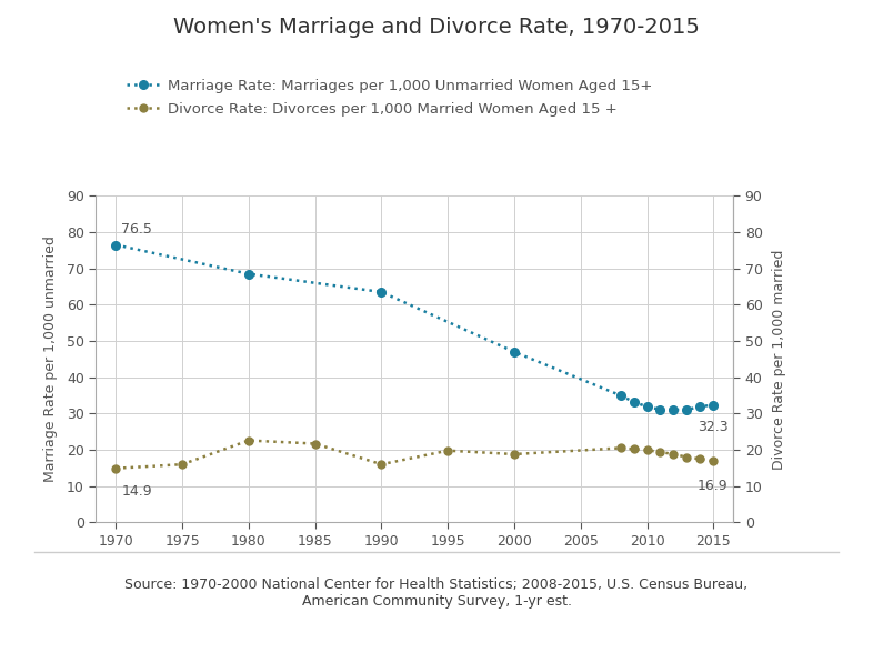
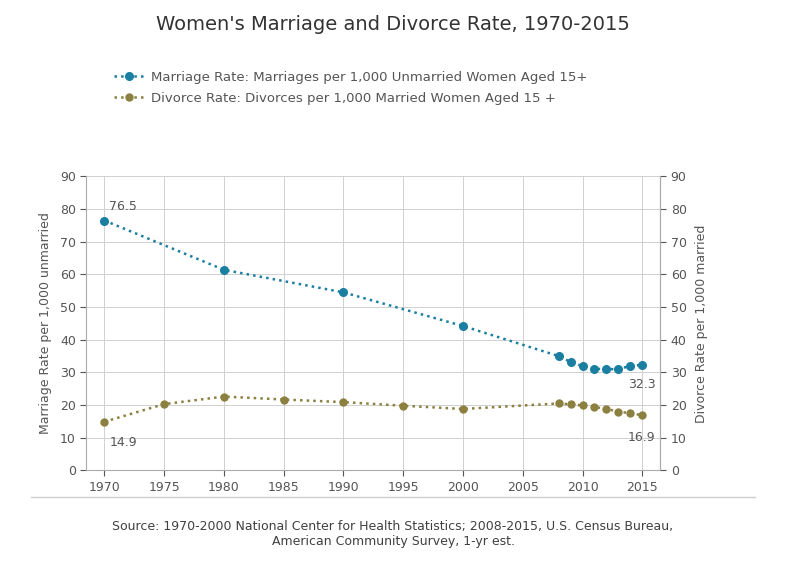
Divorce Rate: Divorces per 1,000 Married Women Aged 15 +/1975: 16.0 -> 20.3
Marriage Rate: Marriages per 1,000 Unmarried Women Aged 15+/1980: 68.5 -> 61.4
Marriage Rate: Marriages per 1,000 Unmarried Women Aged 15+/1990: 63.5 -> 54.5
Divorce Rate: Divorces per 1,000 Married Women Aged 15 +/1990: 16.0 -> 20.9
Marriage Rate: Marriages per 1,000 Unmarried Women Aged 15+/2000: 47.0 -> 44.2
